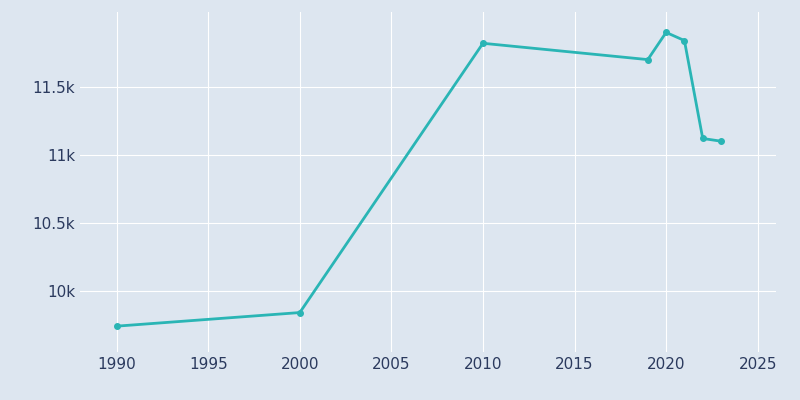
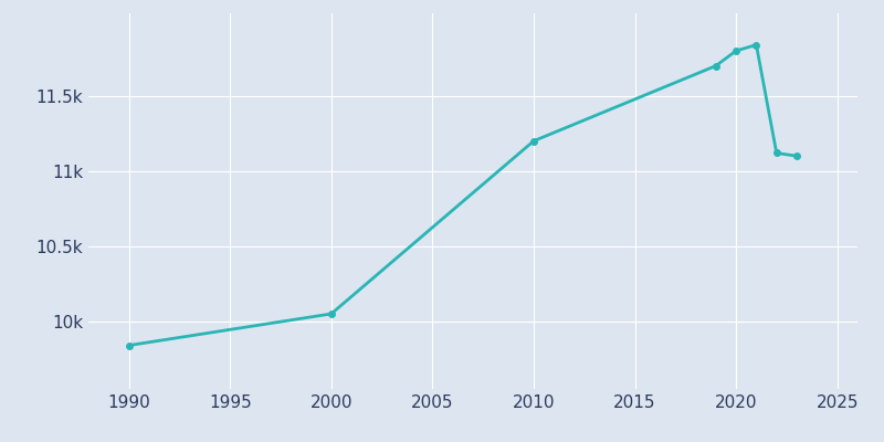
1990: 9.74k -> 9.84k
2000: 9.84k -> 10.05k
2010: 11.82k -> 11.20k
2020: 11.90k -> 11.80k
